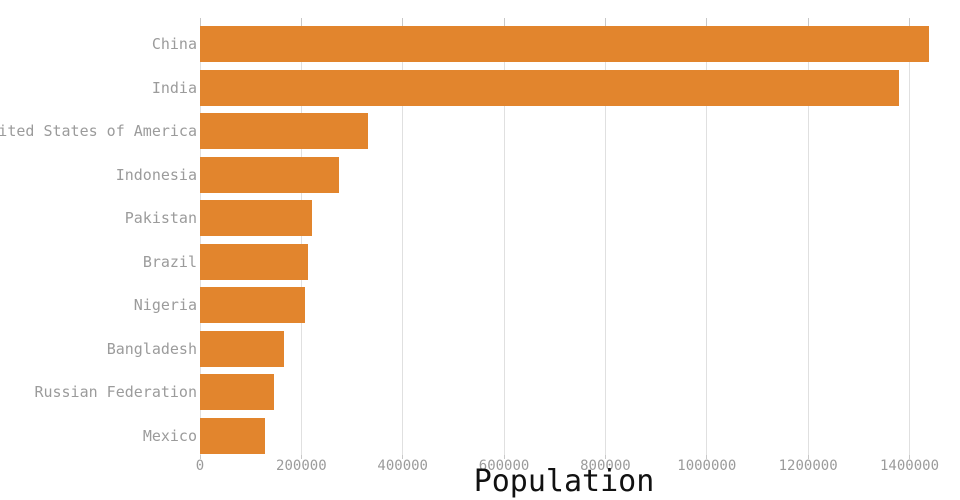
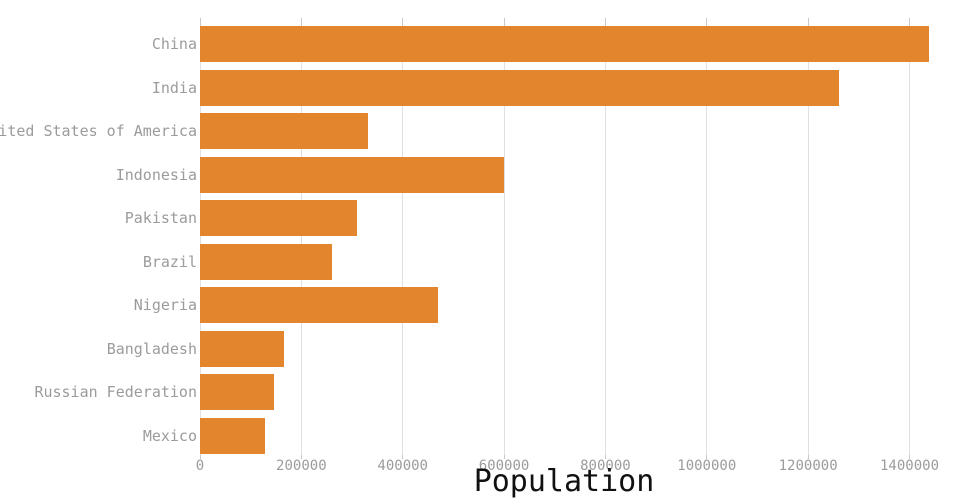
India: 1380000 -> 1260000
Indonesia: 270000 -> 600000
Pakistan: 220000 -> 310000
Brazil: 210000 -> 260000
Nigeria: 210000 -> 470000
